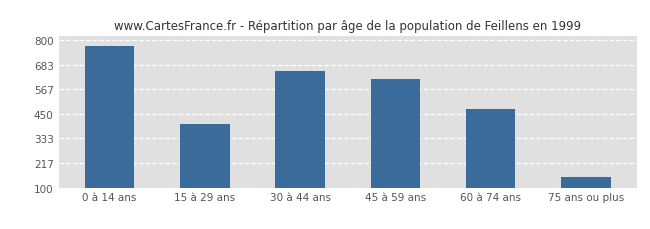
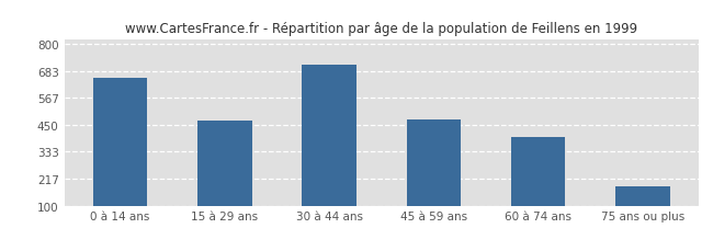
0 à 14 ans: 770 -> 651
15 à 29 ans: 400 -> 468
30 à 44 ans: 655 -> 712
45 à 59 ans: 615 -> 471
60 à 74 ans: 475 -> 399
75 ans ou plus: 150 -> 182
